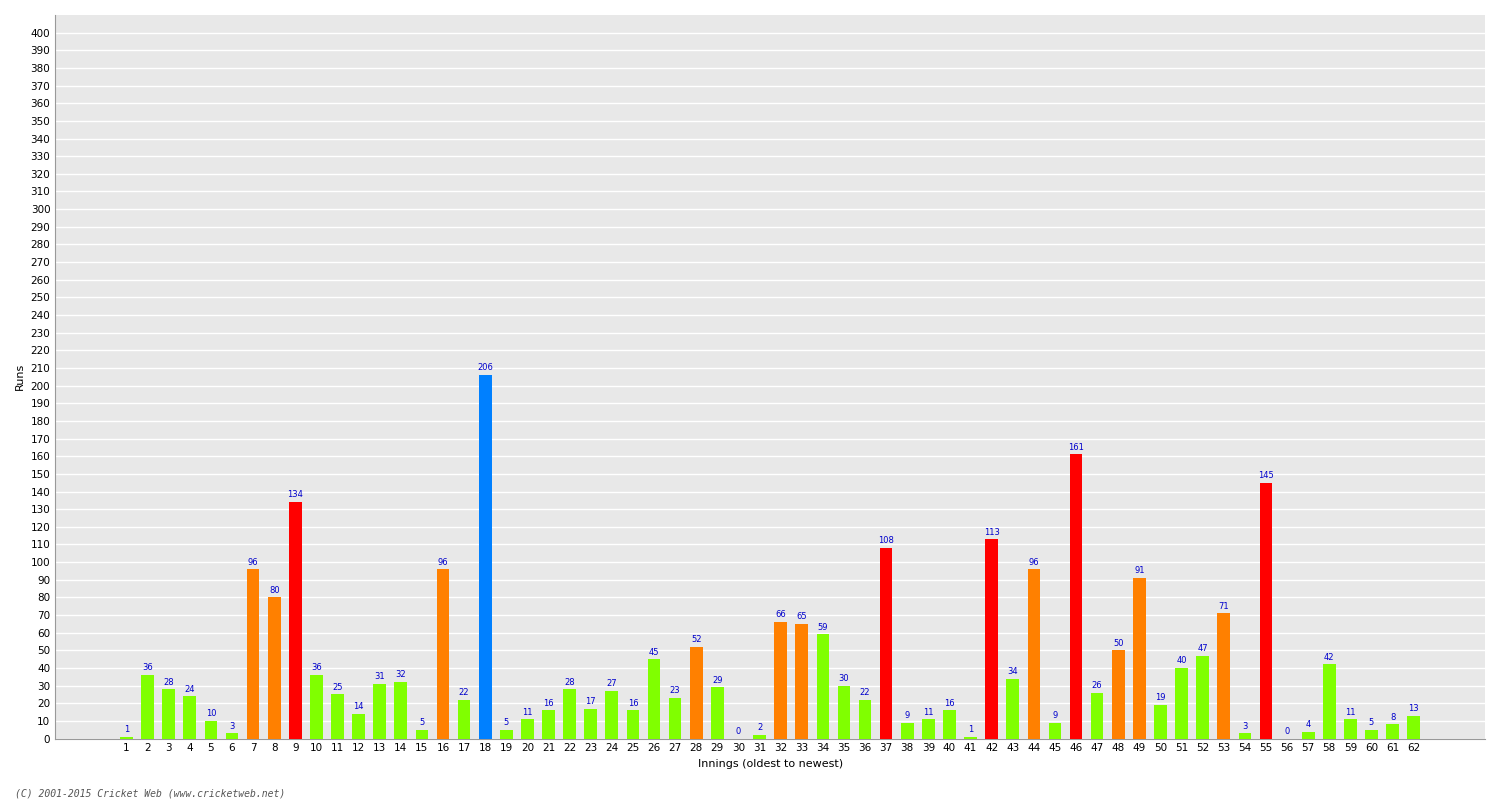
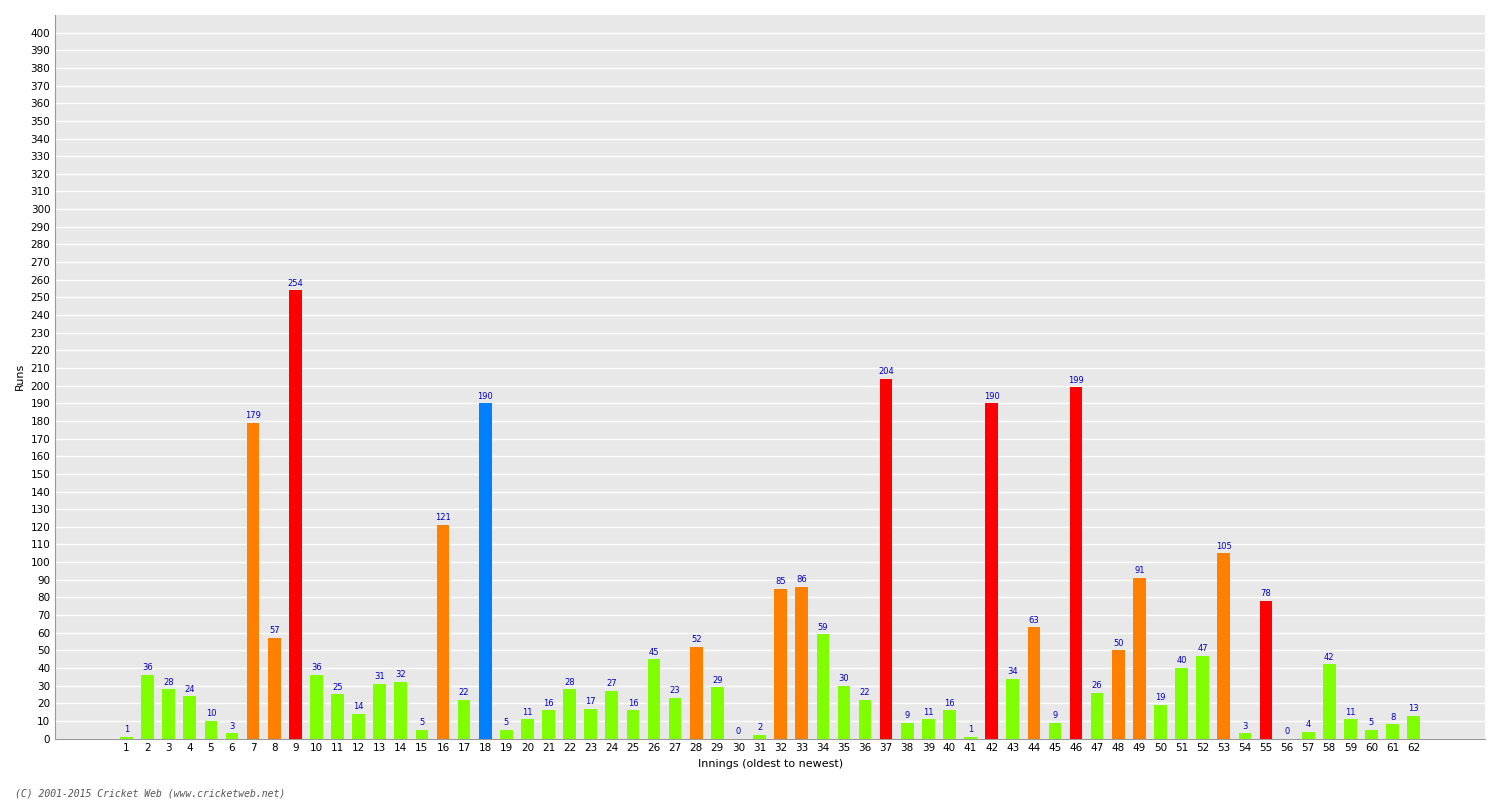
7: 96 -> 179
8: 80 -> 57
9: 134 -> 254
16: 96 -> 121
18: 206 -> 190
32: 66 -> 85
33: 65 -> 86
37: 108 -> 204
42: 113 -> 190
44: 96 -> 63
46: 161 -> 199
53: 71 -> 105
55: 145 -> 78
